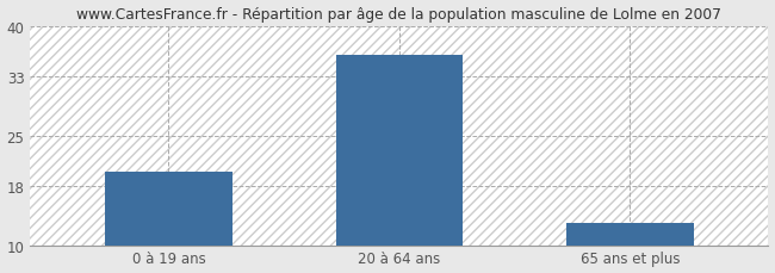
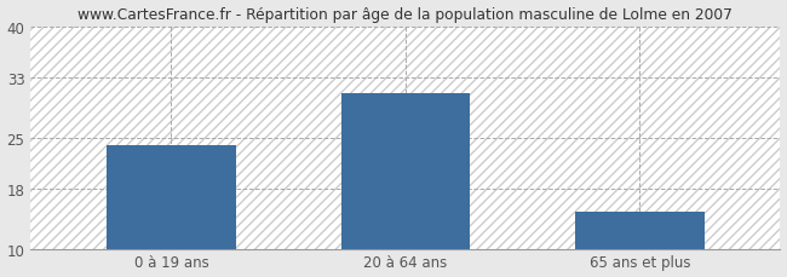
0 à 19 ans: 20 -> 24
20 à 64 ans: 36 -> 31
65 ans et plus: 13 -> 15
